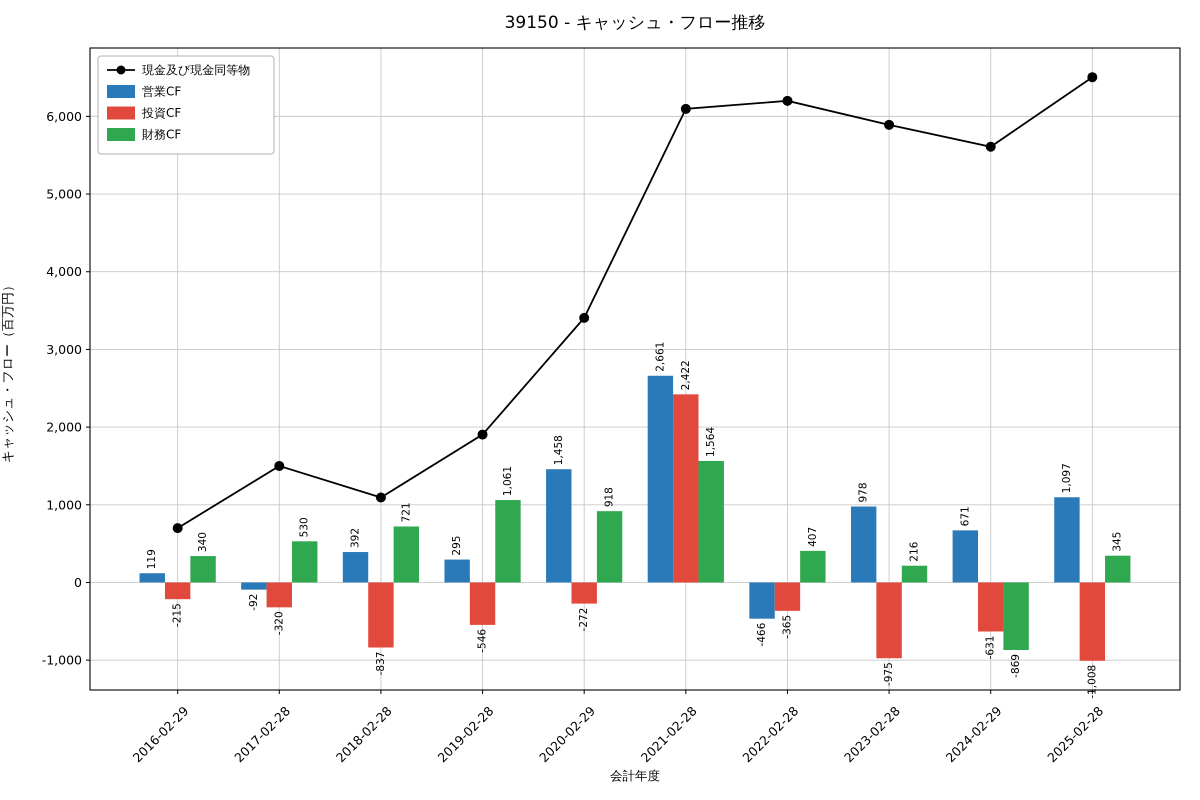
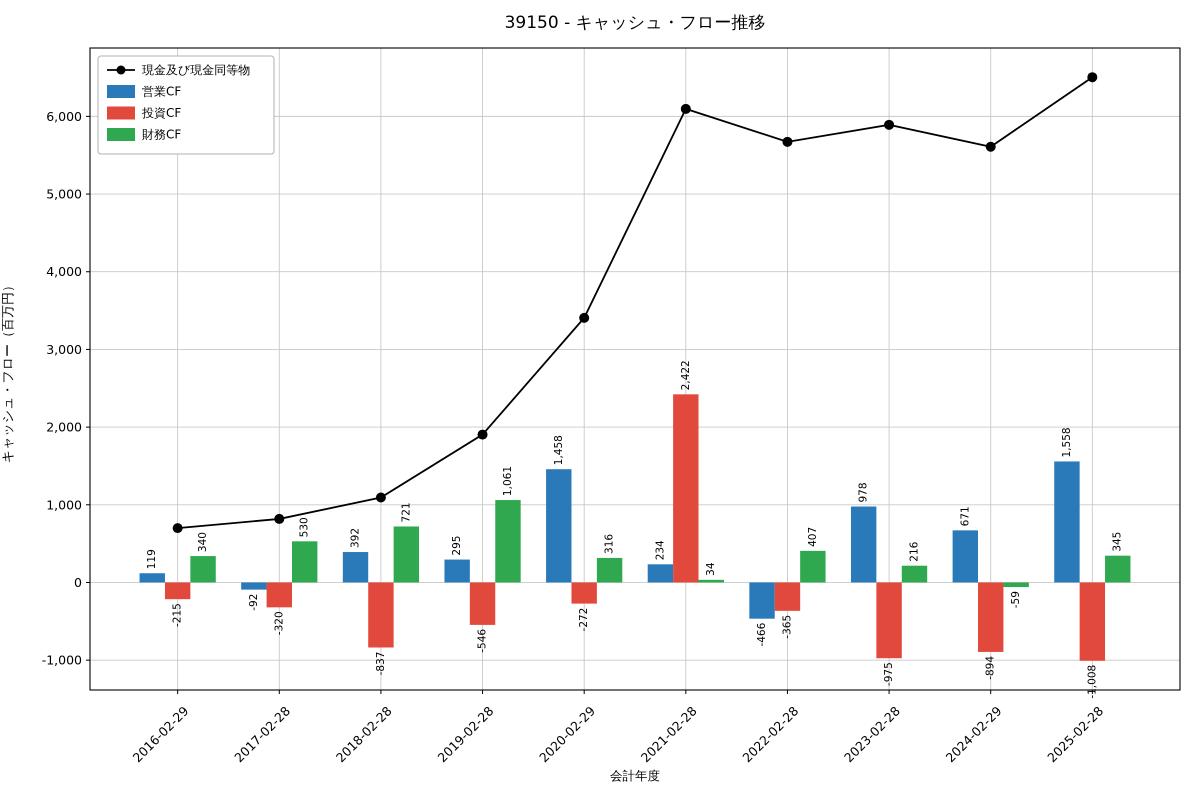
現金及び現金同等物/2017-02-28: 1500 -> 800
財務CF/2020-02-29: 918 -> 316
営業CF/2021-02-28: 2,661 -> 234
財務CF/2021-02-28: 1,564 -> 34
現金及び現金同等物/2022-02-28: 6200 -> 5700
投資CF/2024-02-29: -631 -> -894
財務CF/2024-02-29: -869 -> -59
営業CF/2025-02-28: 1,097 -> 1,558
